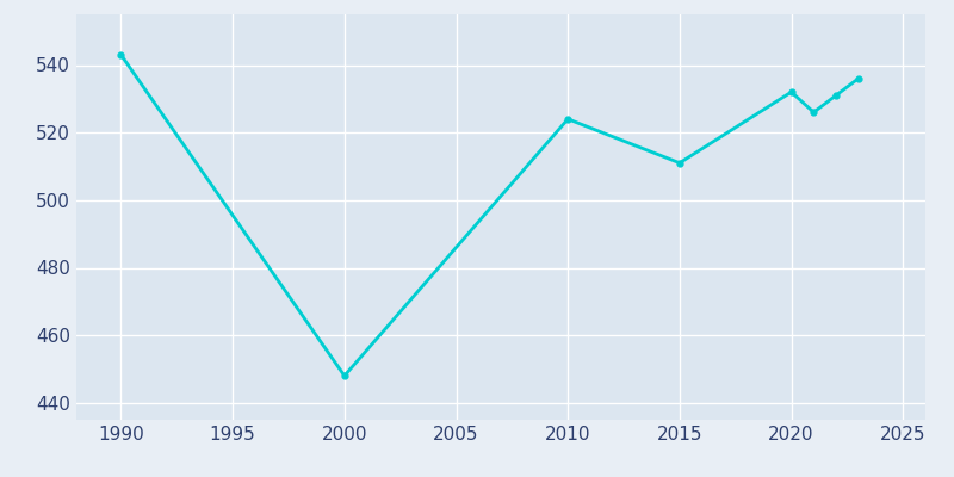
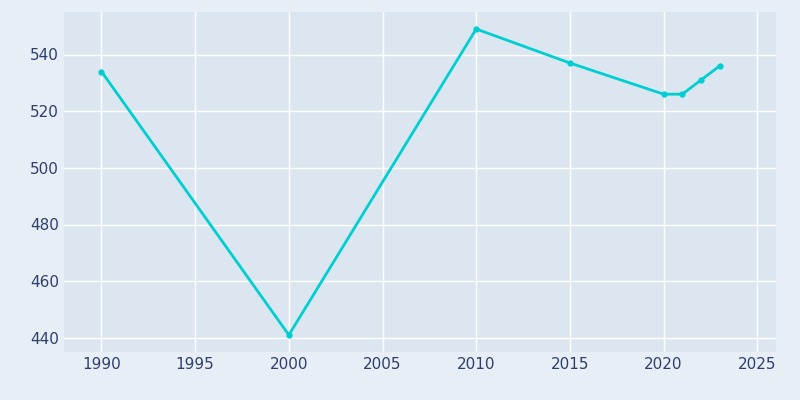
1990: 543 -> 534
2000: 448 -> 441
2010: 524 -> 549
2015: 511 -> 537
2020: 532 -> 526
